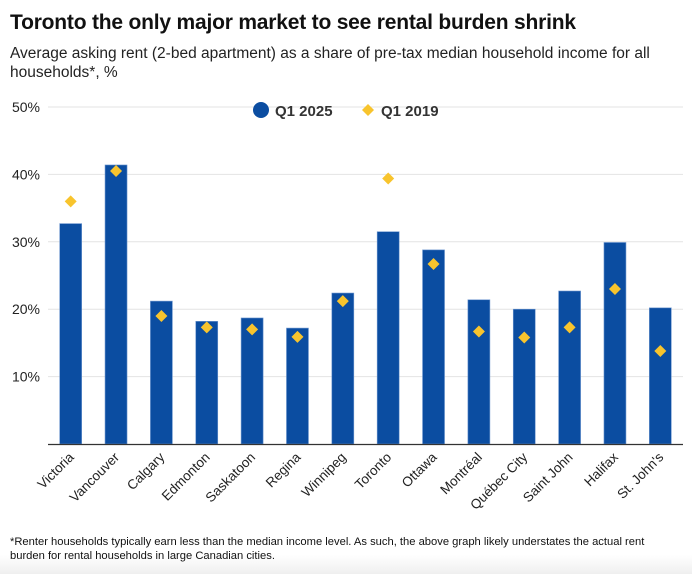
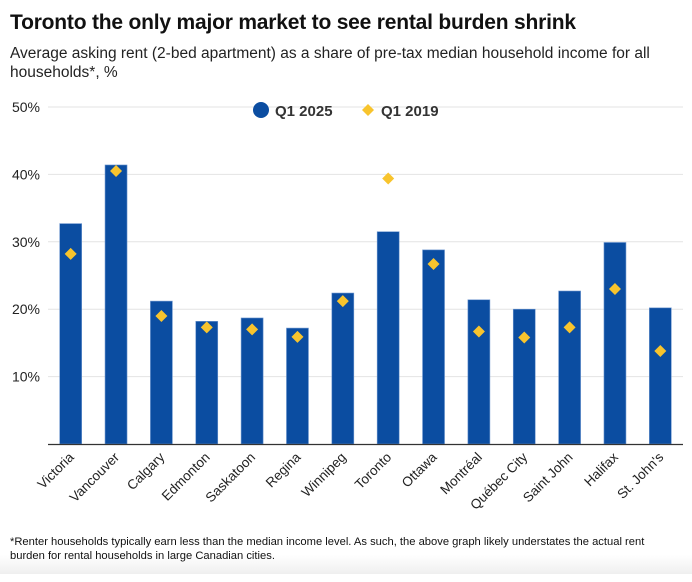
Q1 2019/Victoria: 36% -> 28%
